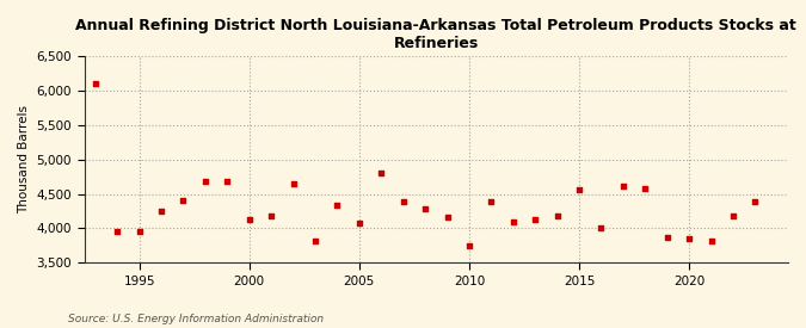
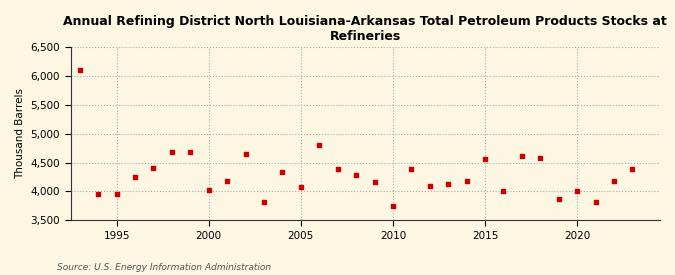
2000: 4,120 -> 4,030
2020: 3,860 -> 4,000
